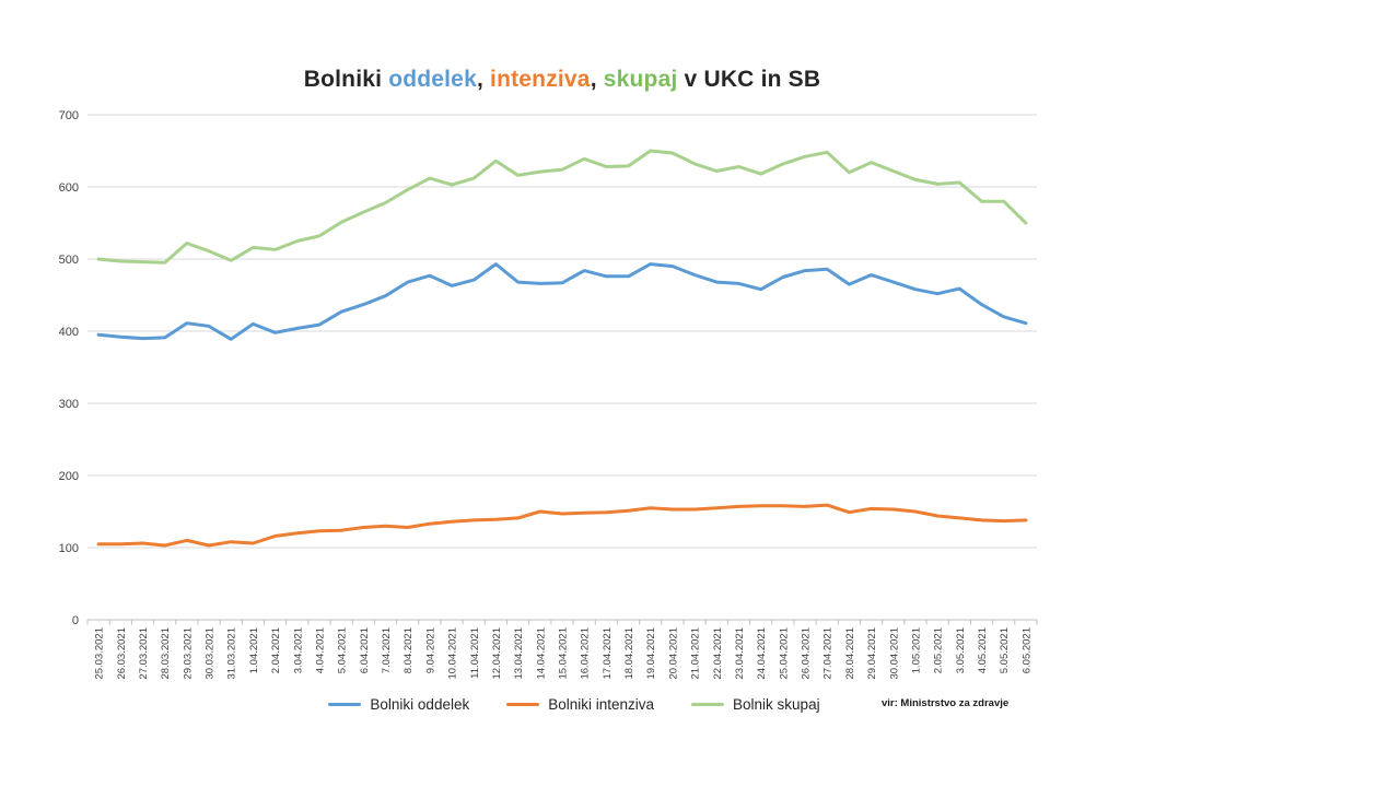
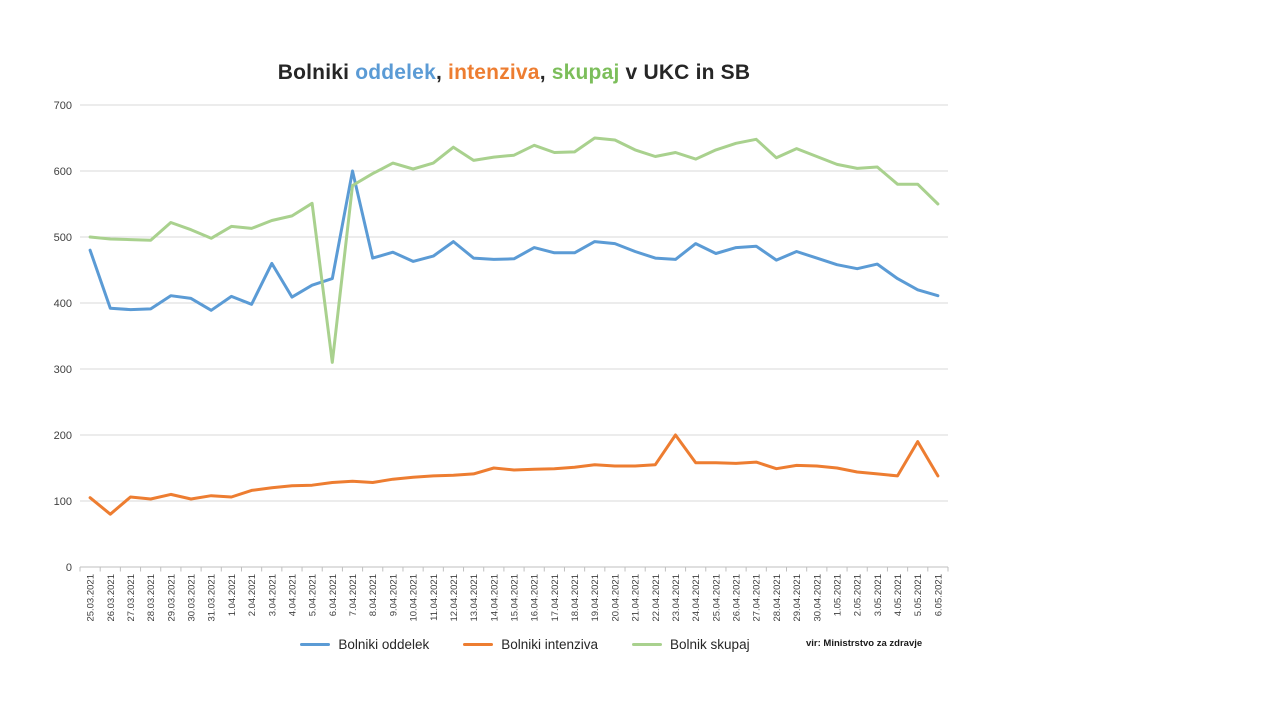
Bolniki oddelek/25.03.2021: 400 -> 480
Bolniki intenziva/26.03.2021: 100 -> 80
Bolniki oddelek/3.04.2021: 400 -> 460
Bolnik skupaj/6.04.2021: 560 -> 310
Bolniki oddelek/7.04.2021: 450 -> 600
Bolniki intenziva/23.04.2021: 160 -> 200
Bolniki oddelek/24.04.2021: 460 -> 490
Bolniki intenziva/5.05.2021: 140 -> 190
